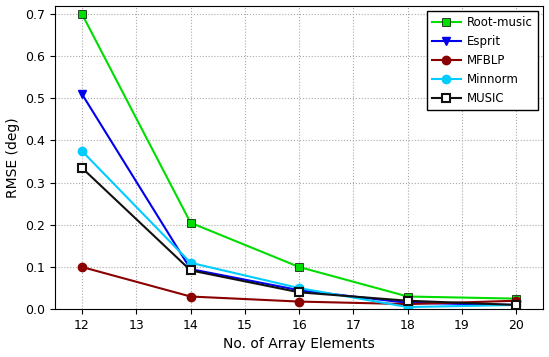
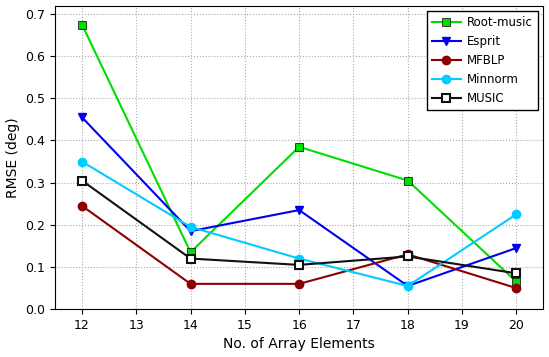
Root-music/12: 0.700 -> 0.675
Esprit/12: 0.510 -> 0.455
MFBLP/12: 0.100 -> 0.245
Minnorm/12: 0.375 -> 0.350
MUSIC/12: 0.335 -> 0.305
Root-music/14: 0.205 -> 0.135
Esprit/14: 0.095 -> 0.185
MFBLP/14: 0.030 -> 0.060
Minnorm/14: 0.110 -> 0.195
MUSIC/14: 0.092 -> 0.120
Root-music/16: 0.100 -> 0.385
Esprit/16: 0.045 -> 0.235
MFBLP/16: 0.018 -> 0.060
Minnorm/16: 0.050 -> 0.120
MUSIC/16: 0.040 -> 0.105
Root-music/18: 0.030 -> 0.305
Esprit/18: 0.015 -> 0.055
MFBLP/18: 0.012 -> 0.130
Minnorm/18: 0.005 -> 0.055
MUSIC/18: 0.020 -> 0.125
Root-music/20: 0.025 -> 0.065
Esprit/20: 0.010 -> 0.145
MFBLP/20: 0.020 -> 0.050
Minnorm/20: 0.010 -> 0.225
MUSIC/20: 0.010 -> 0.085
